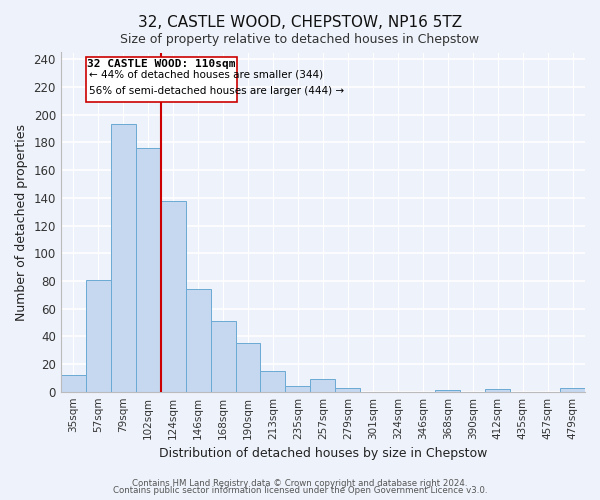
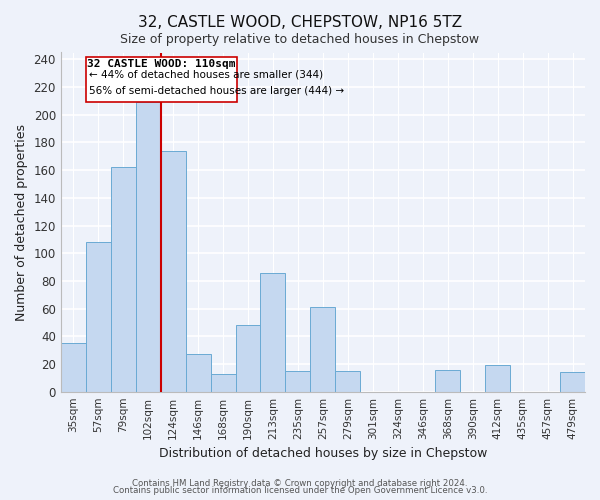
35sqm: 12 -> 35
57sqm: 81 -> 108
79sqm: 193 -> 162
102sqm: 176 -> 209
124sqm: 138 -> 174
146sqm: 74 -> 27
168sqm: 51 -> 13
190sqm: 35 -> 48
213sqm: 15 -> 86
235sqm: 4 -> 15
257sqm: 9 -> 61
279sqm: 3 -> 15
368sqm: 1 -> 16
412sqm: 2 -> 19
479sqm: 3 -> 14
